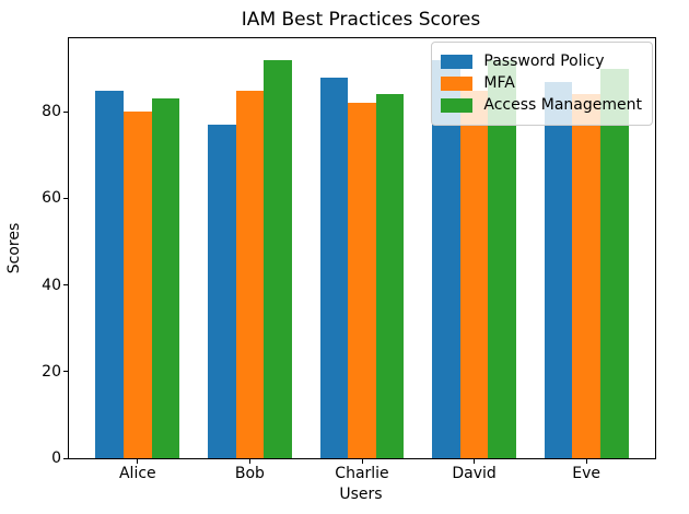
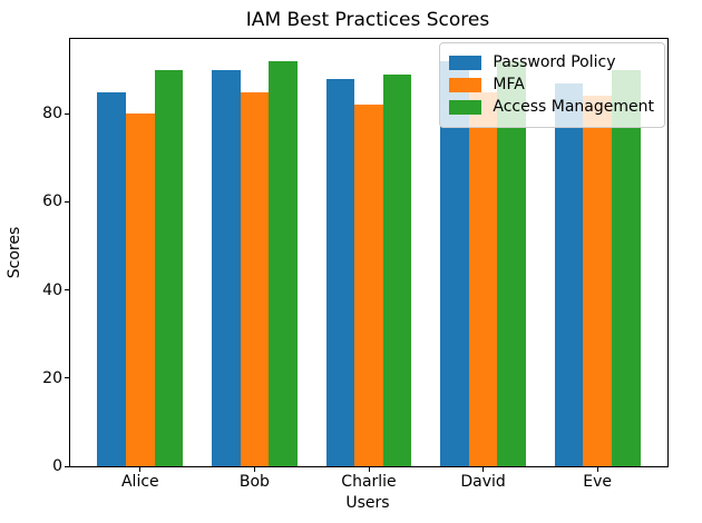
Access Management/Alice: 83 -> 90
Password Policy/Bob: 77 -> 90
Access Management/Charlie: 84 -> 89
